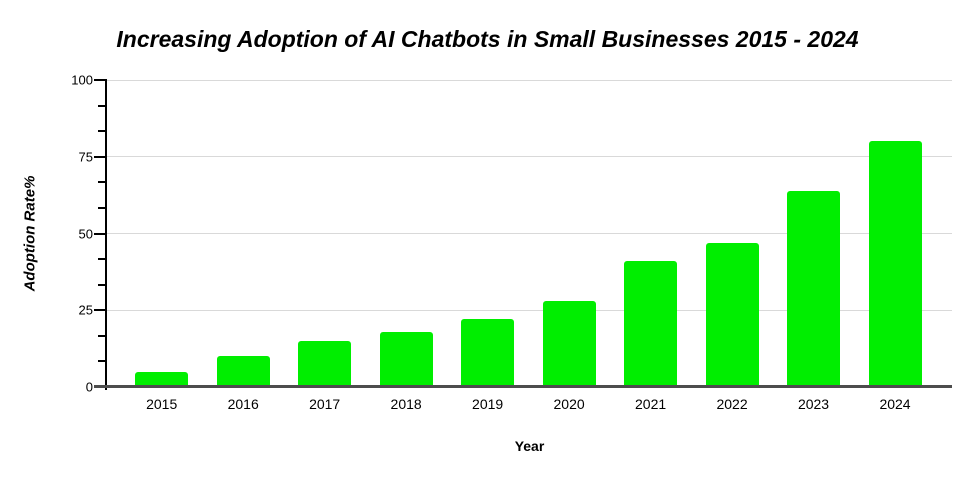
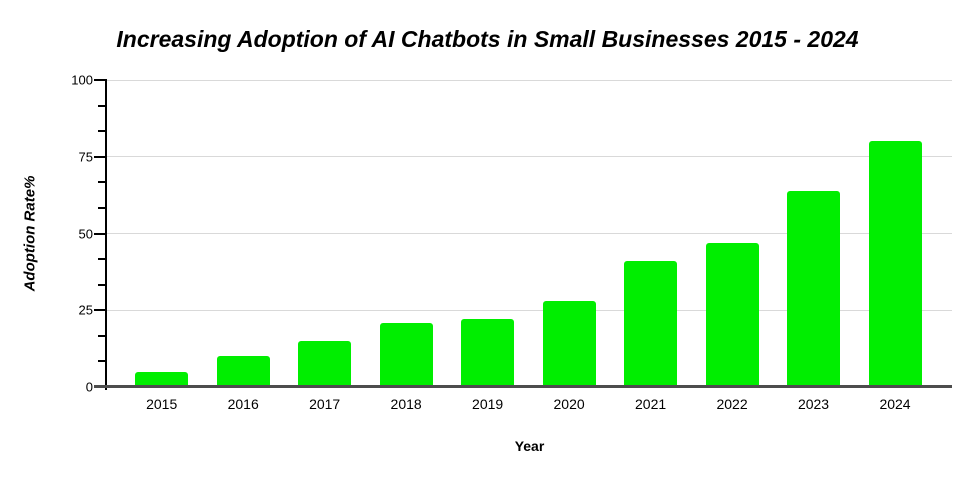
2018: 18 -> 21
